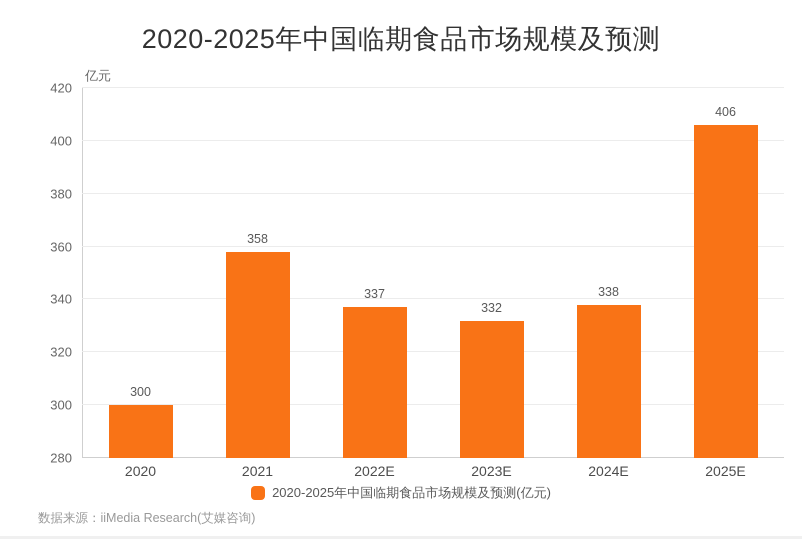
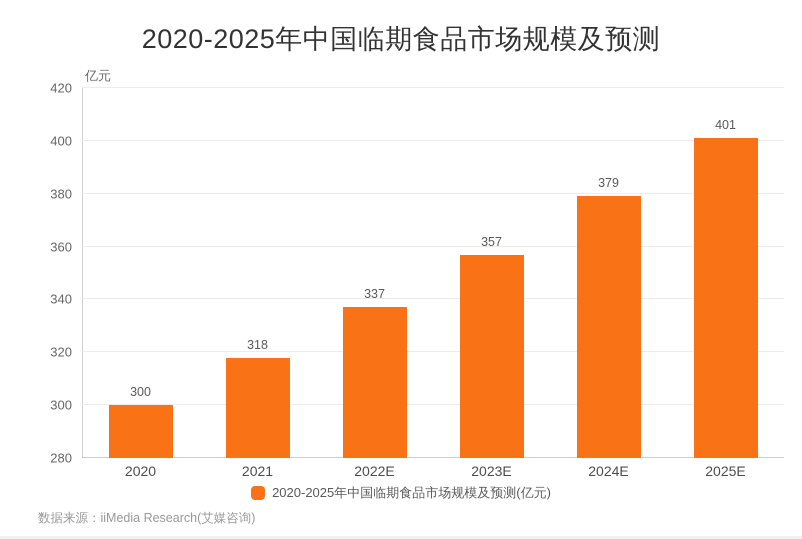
2021: 358 -> 318
2023E: 332 -> 357
2024E: 338 -> 379
2025E: 406 -> 401
